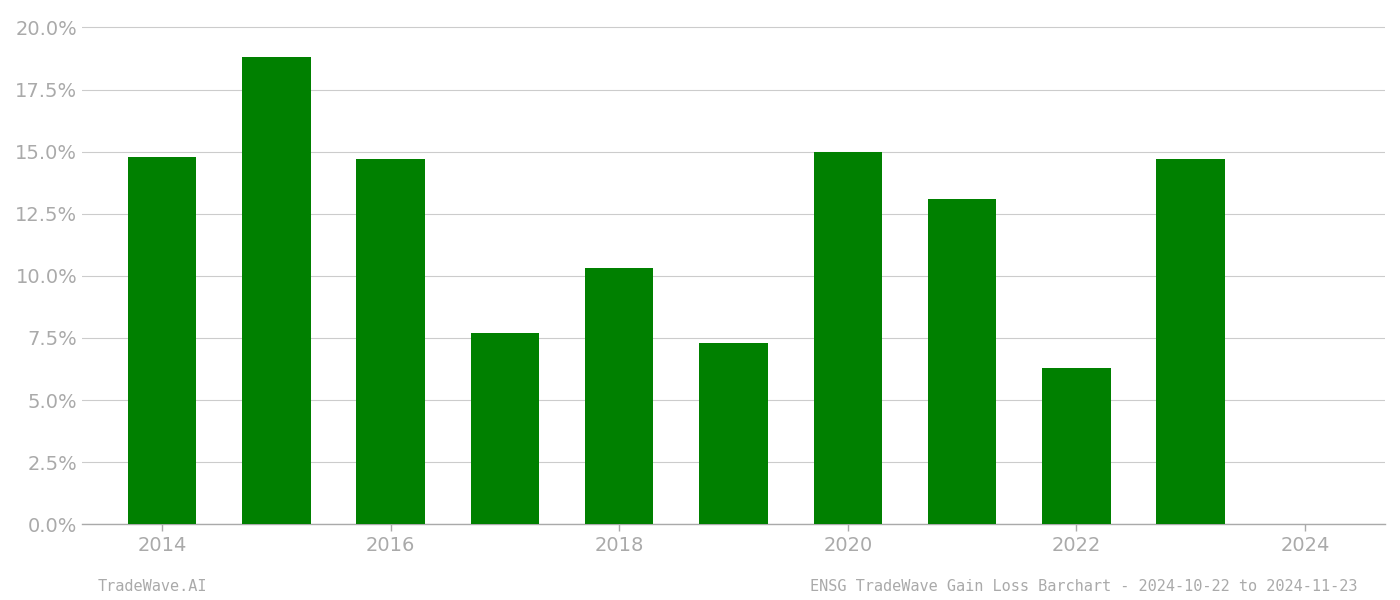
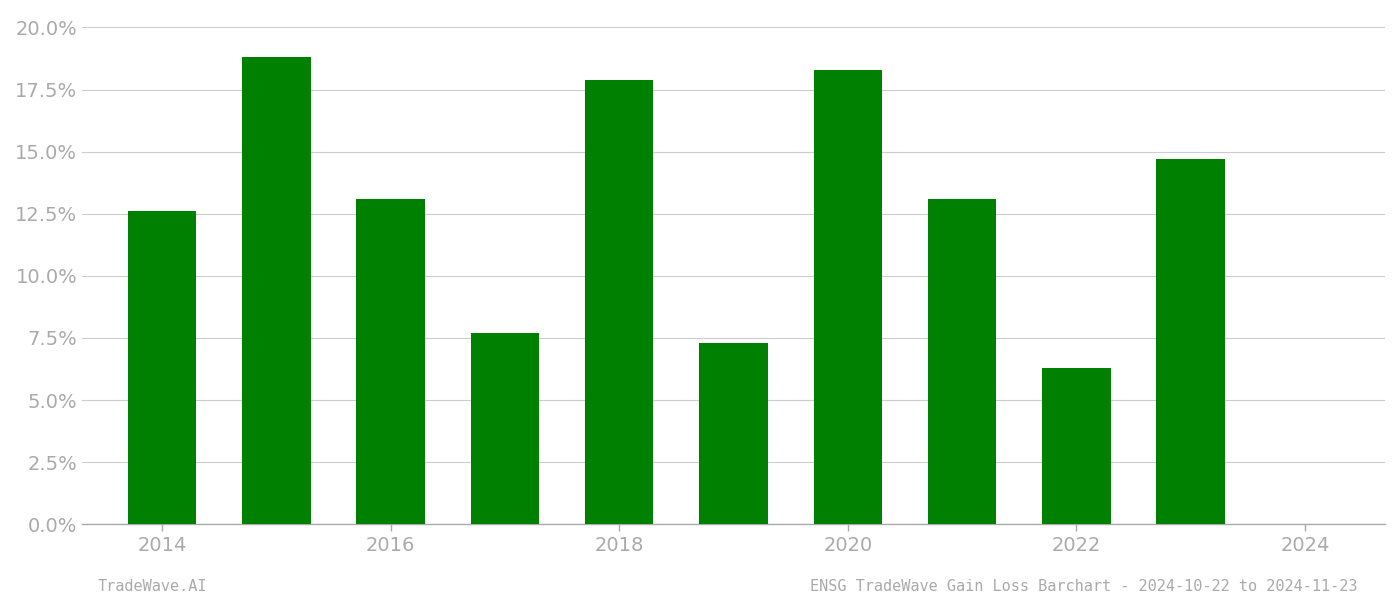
2014: 14.8% -> 12.6%
2016: 14.7% -> 13.1%
2018: 10.3% -> 17.9%
2020: 15.0% -> 18.3%
